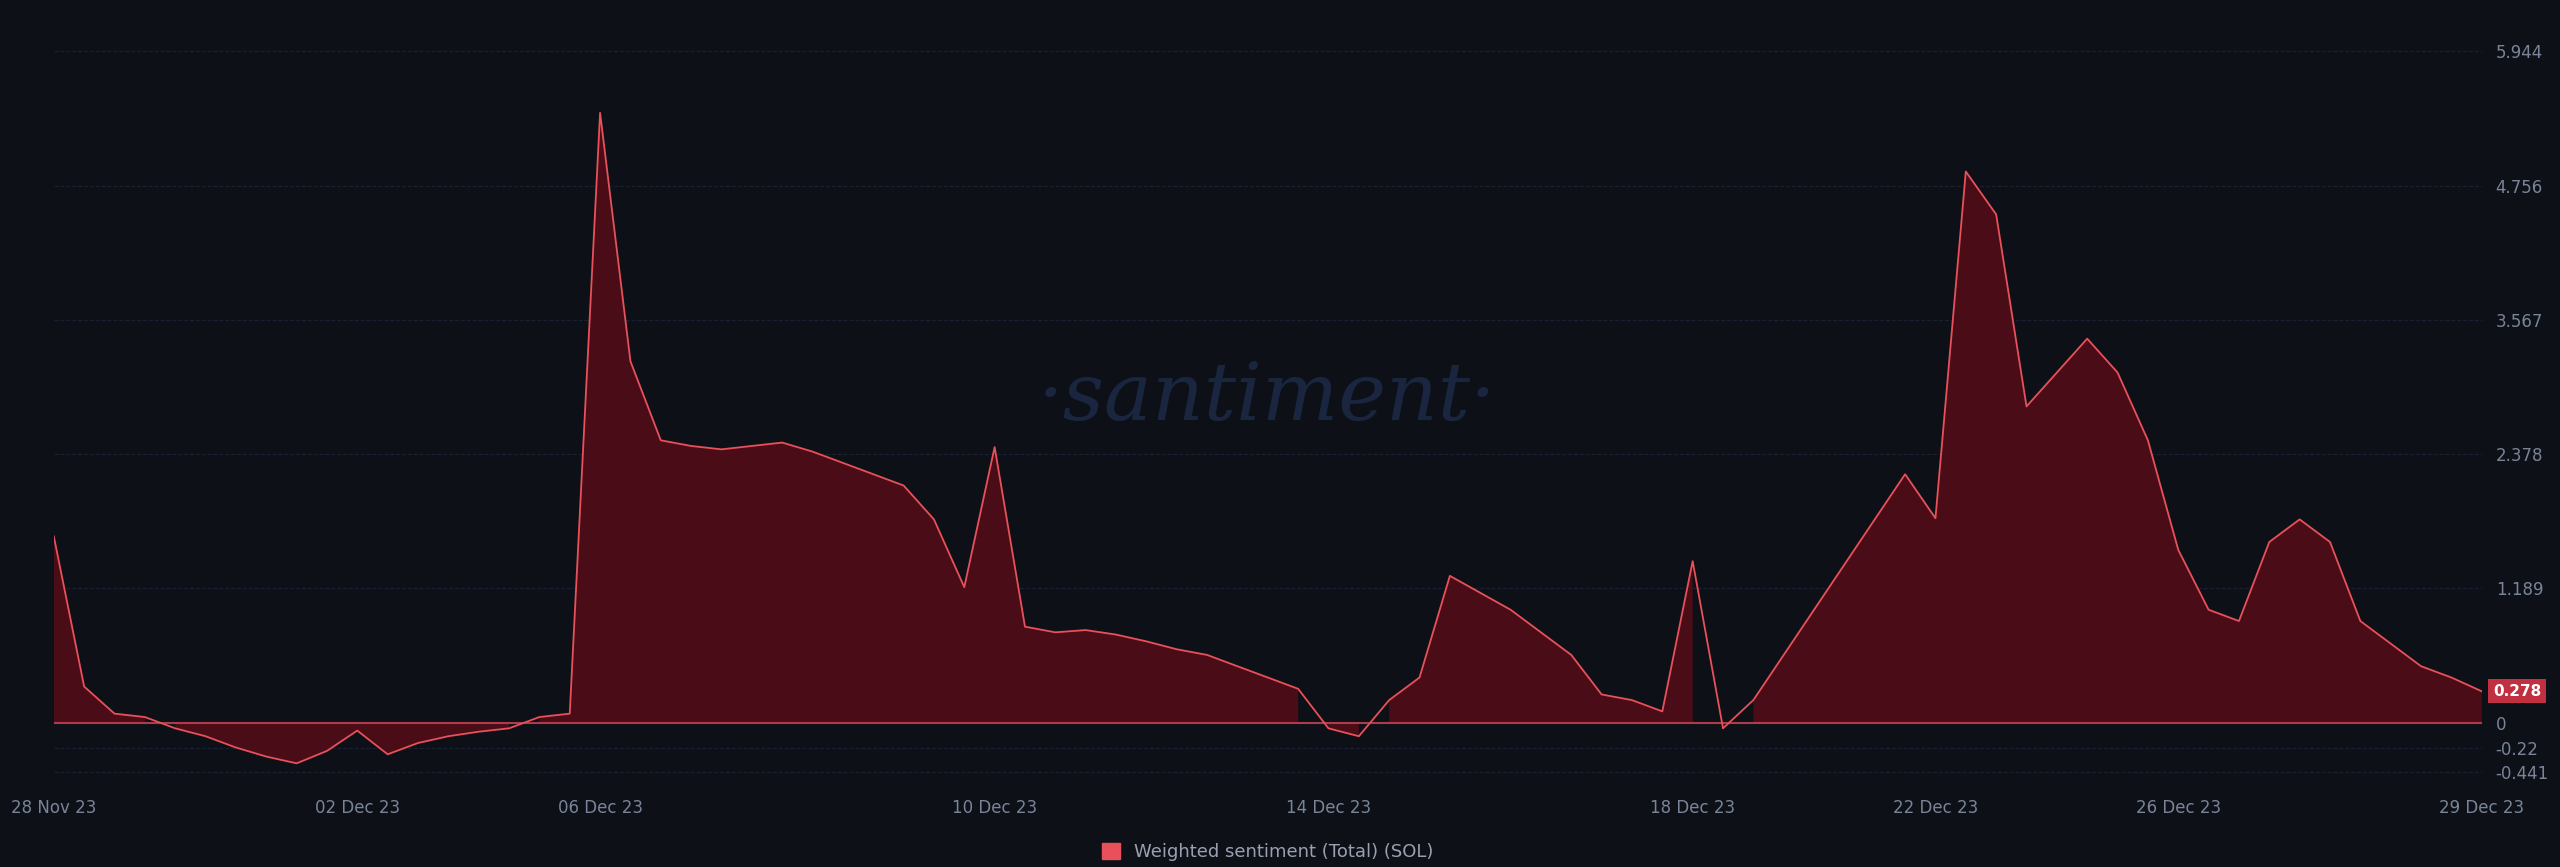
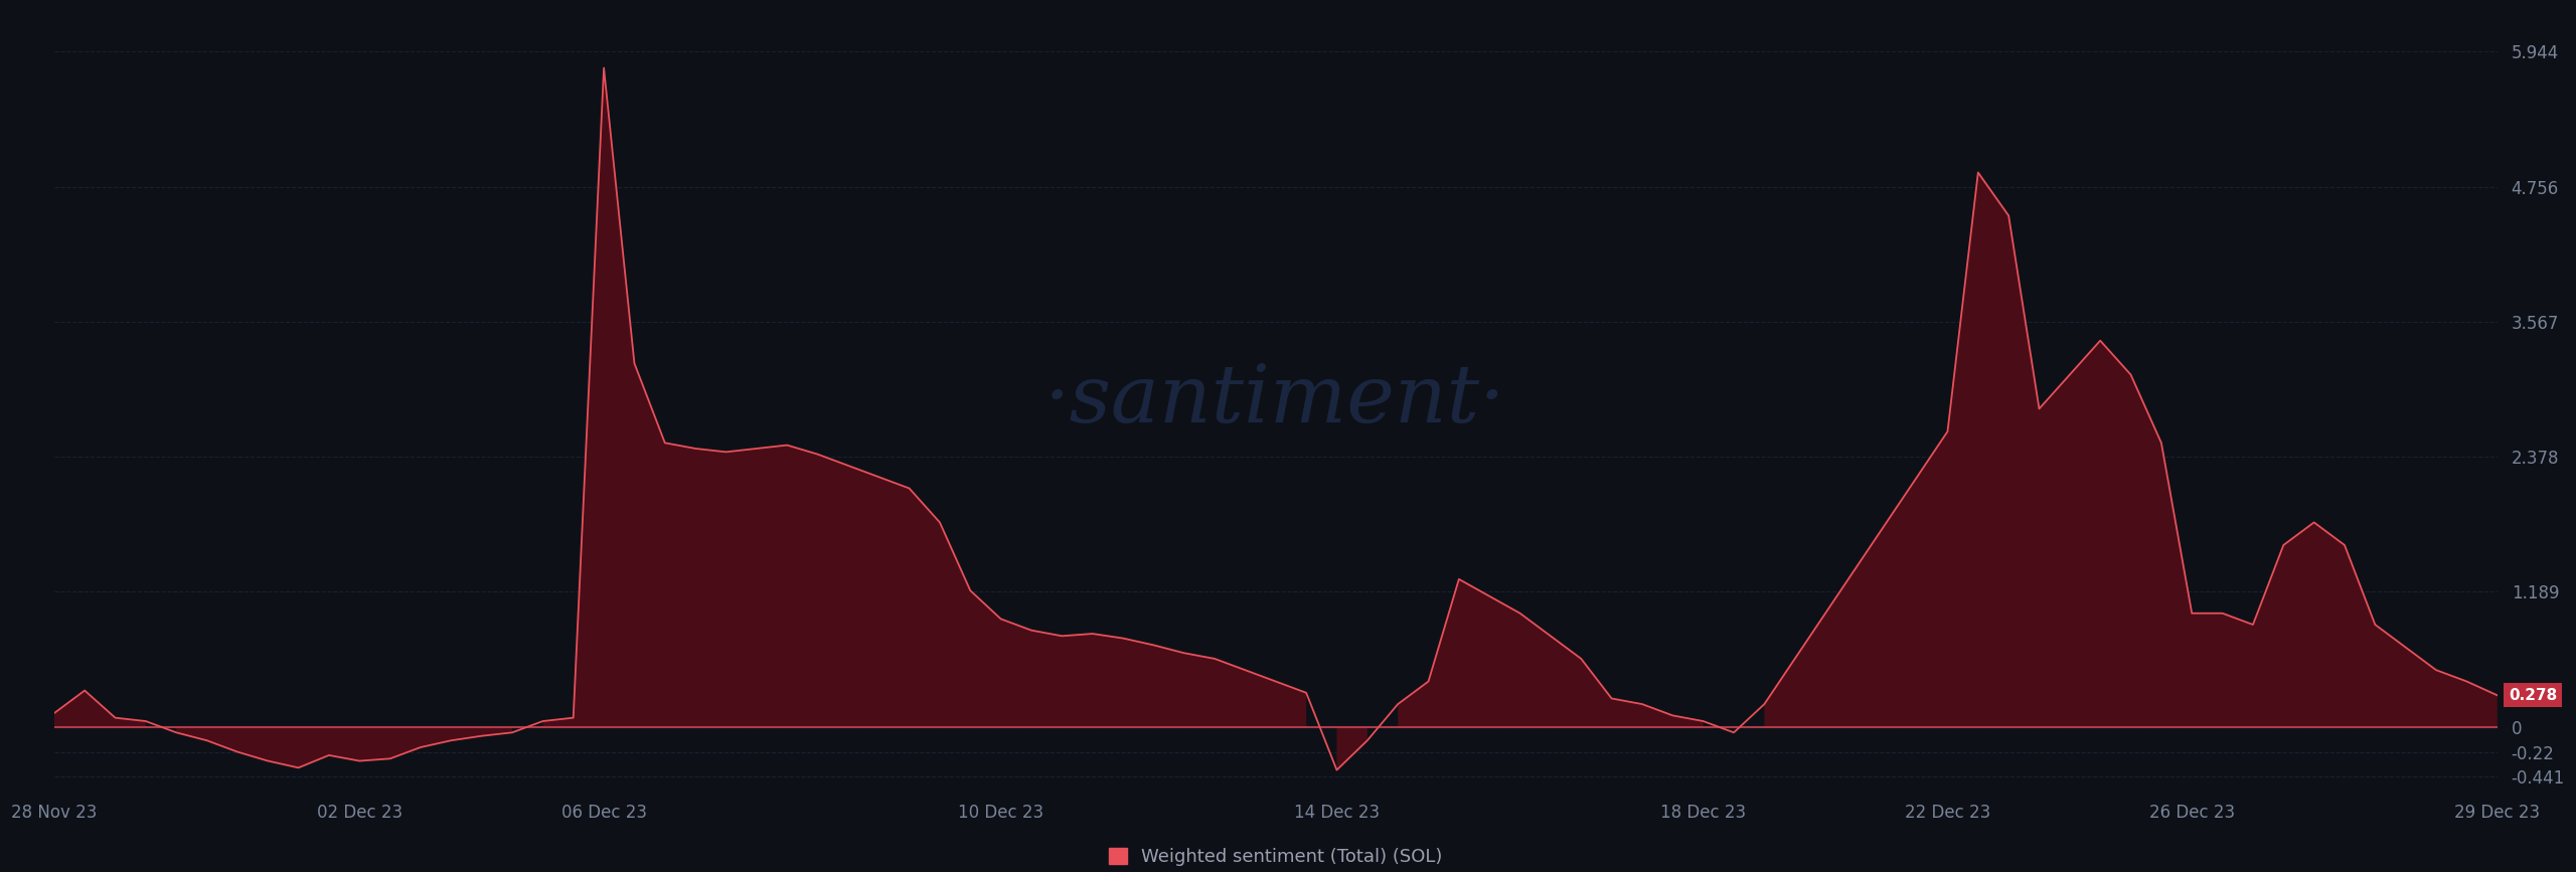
Weighted sentiment (Total) (SOL)/28 Nov 23: 1.65 -> 0.12
Weighted sentiment (Total) (SOL)/02 Dec 23: -0.07 -> -0.30
Weighted sentiment (Total) (SOL)/06 Dec 23: 5.40 -> 5.80
Weighted sentiment (Total) (SOL)/10 Dec 23: 2.44 -> 0.95
Weighted sentiment (Total) (SOL)/14 Dec 23: -0.05 -> -0.38
Weighted sentiment (Total) (SOL)/18 Dec 23: 1.43 -> 0.05
Weighted sentiment (Total) (SOL)/22 Dec 23: 1.81 -> 2.60
Weighted sentiment (Total) (SOL)/26 Dec 23: 1.53 -> 1.00
